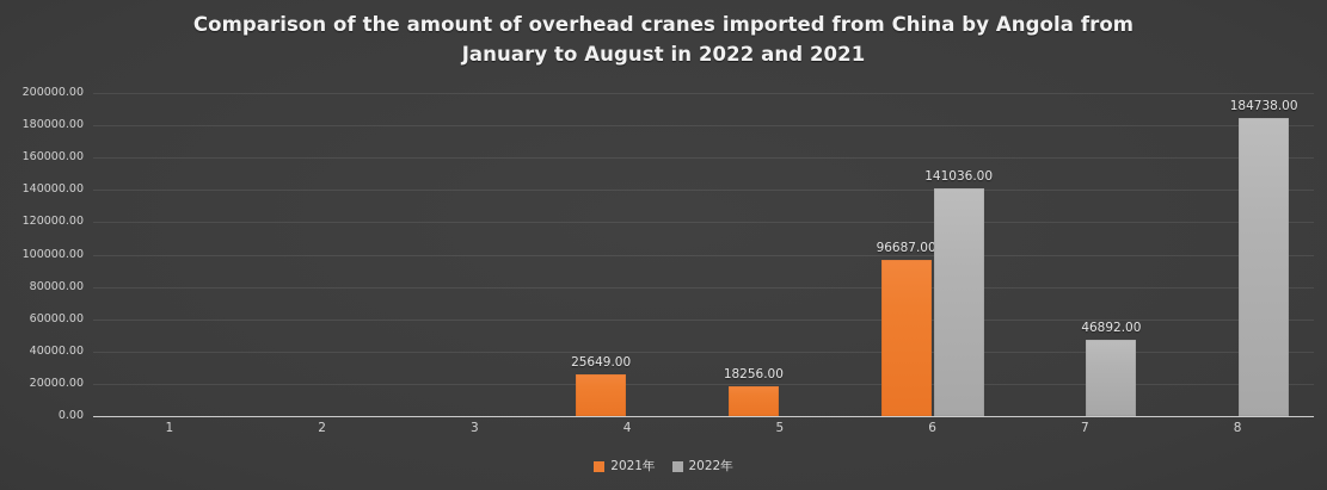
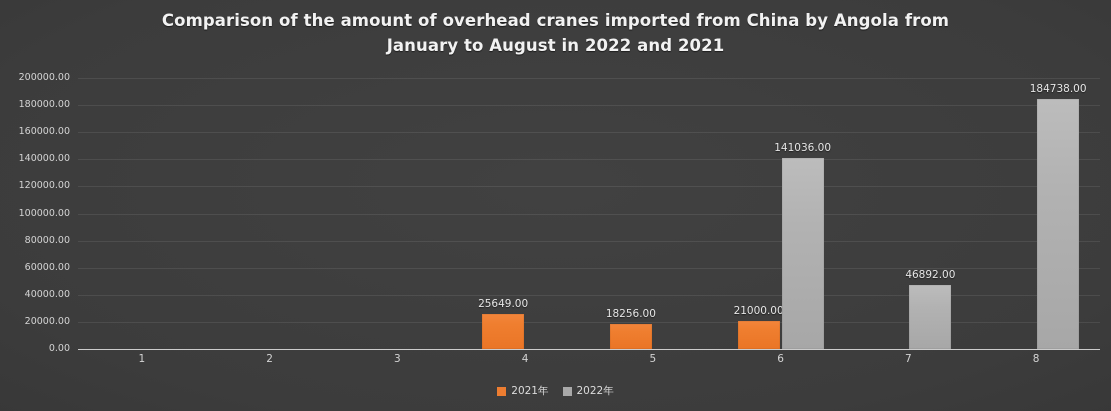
2021年/6: 96687.00 -> 21000.00
